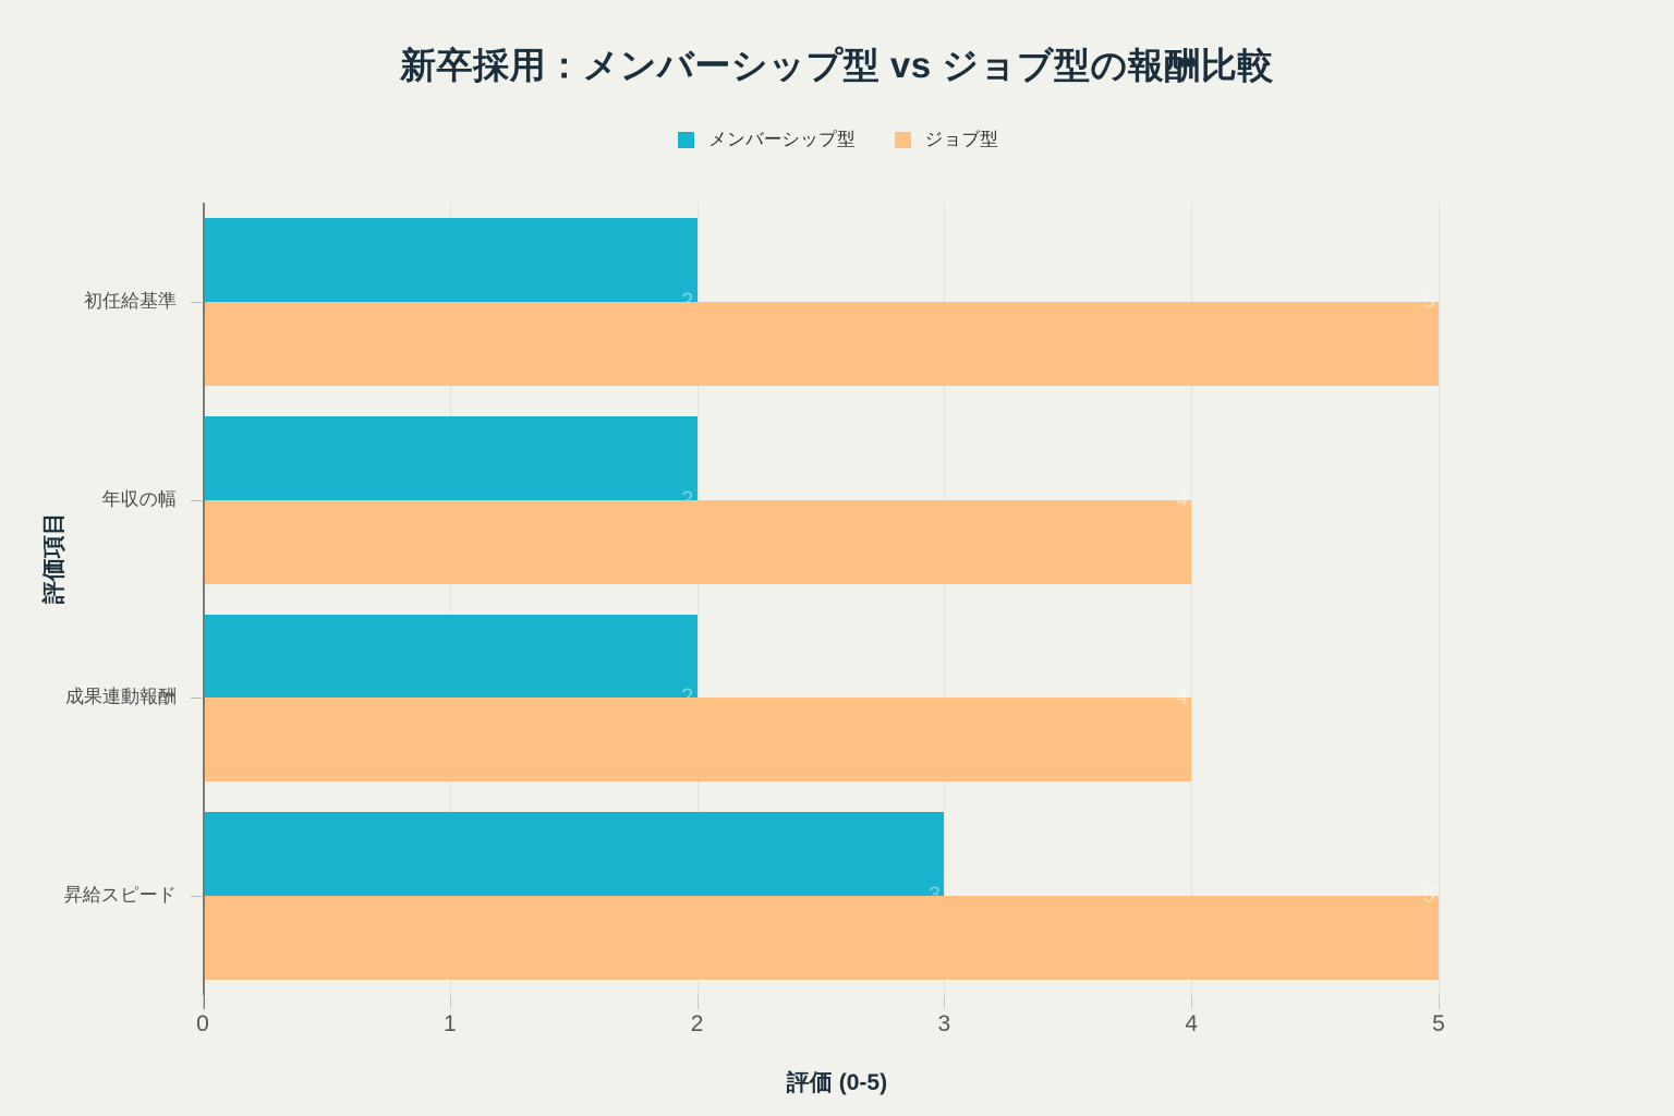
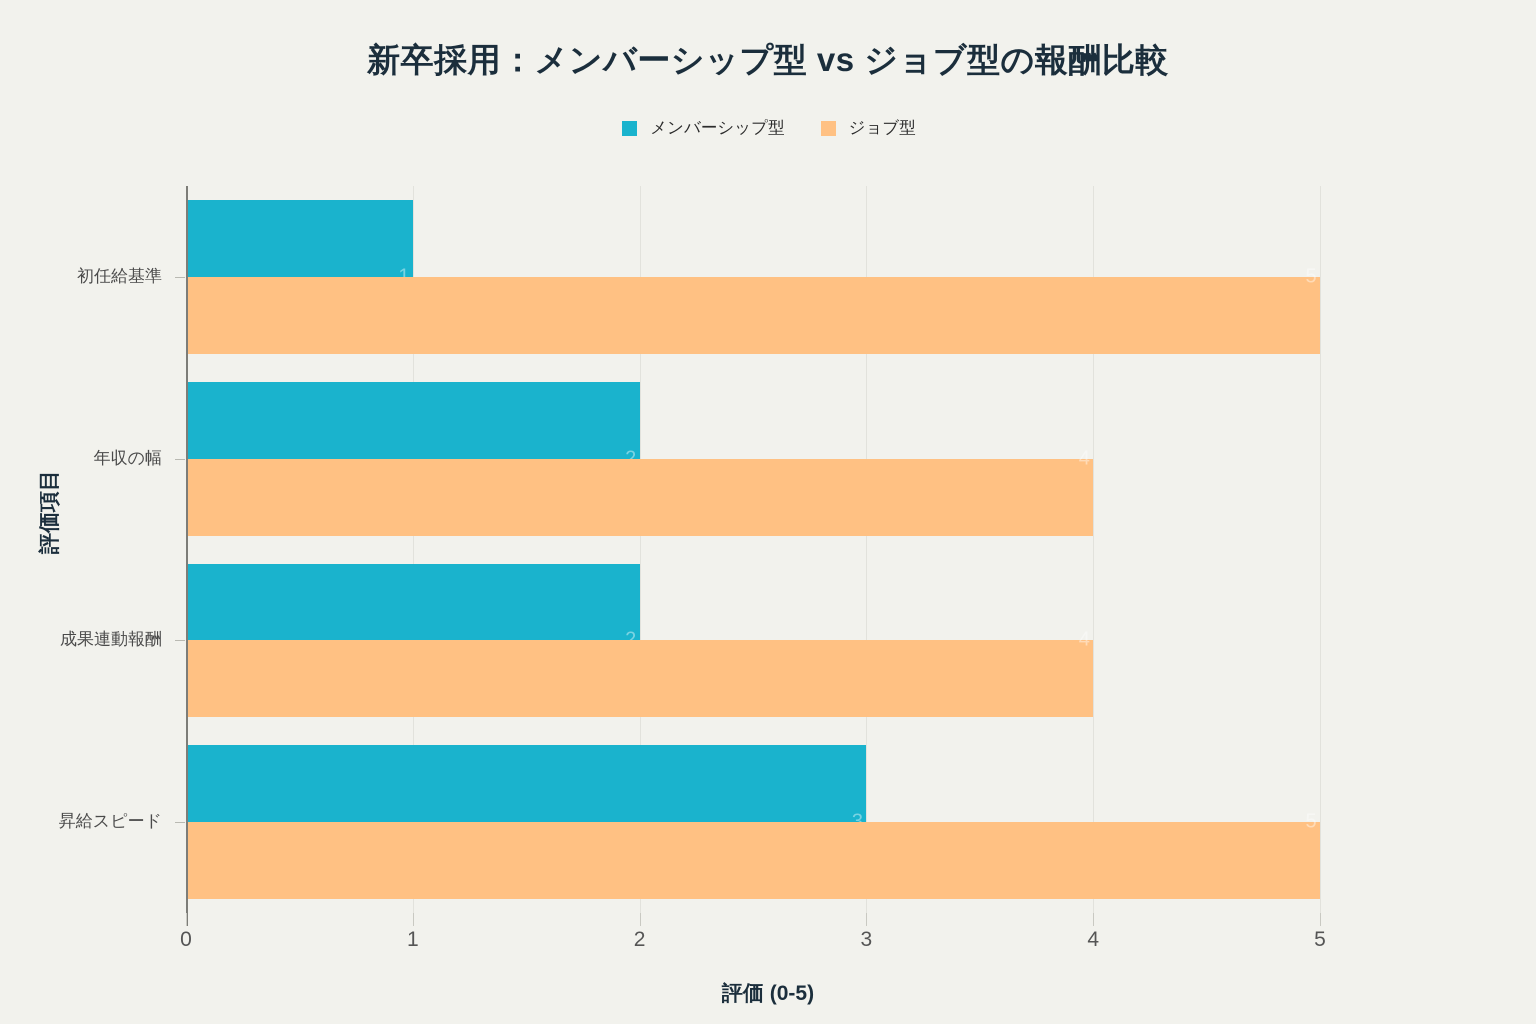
メンバーシップ型/初任給基準: 2 -> 1
